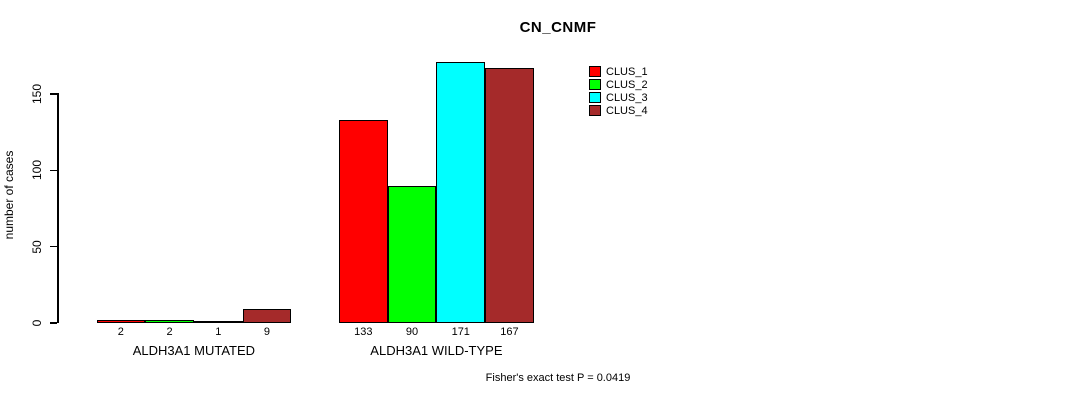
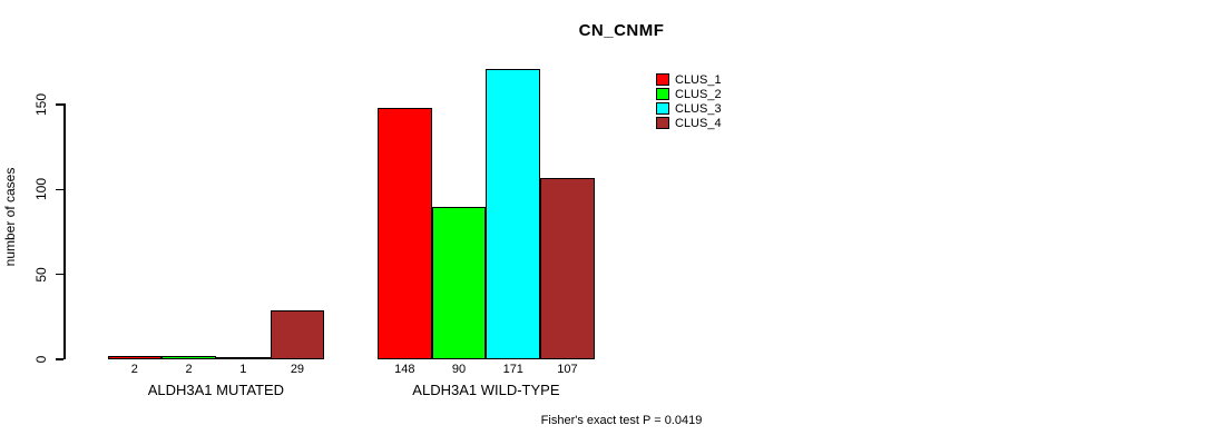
CLUS_4/ALDH3A1 MUTATED: 9 -> 29
CLUS_1/ALDH3A1 WILD-TYPE: 133 -> 148
CLUS_4/ALDH3A1 WILD-TYPE: 167 -> 107
